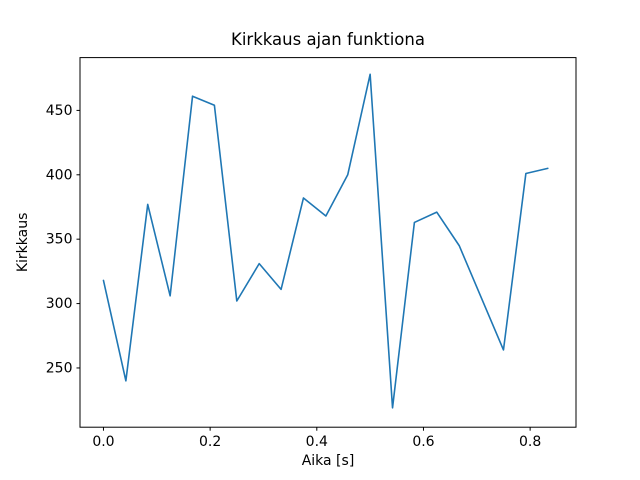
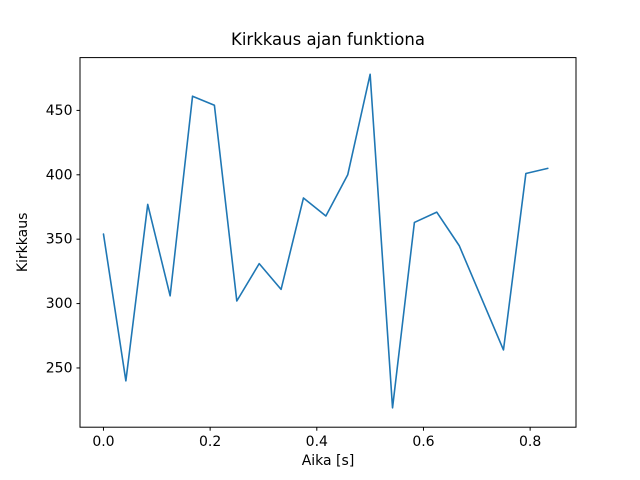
0.0: 318 -> 354
